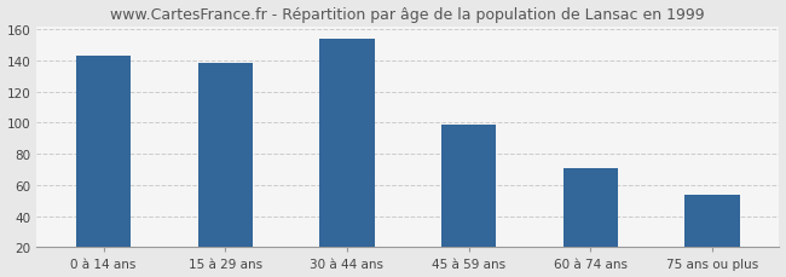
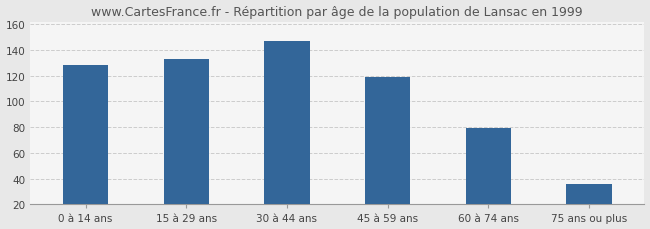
0 à 14 ans: 143 -> 128
15 à 29 ans: 138 -> 133
30 à 44 ans: 154 -> 147
45 à 59 ans: 99 -> 119
60 à 74 ans: 71 -> 79
75 ans ou plus: 54 -> 36
